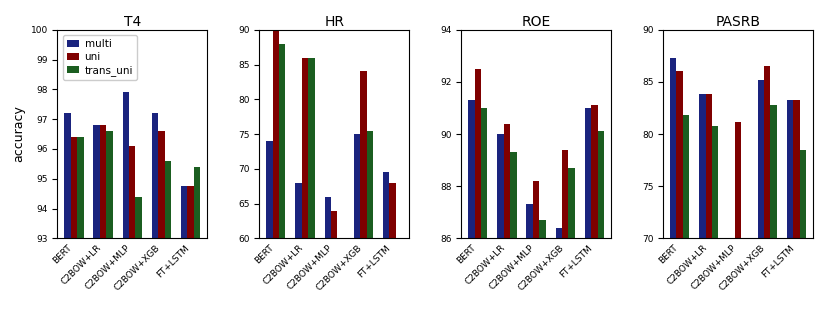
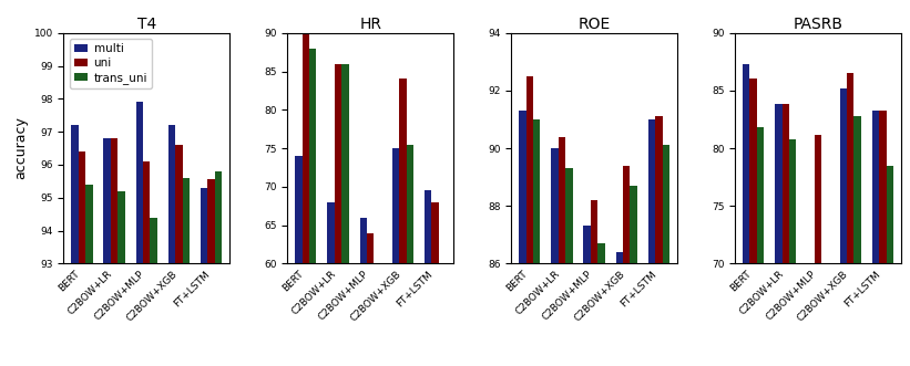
T4/trans_uni/BERT: 96.4 -> 95.4
T4/trans_uni/C2BOW+LR: 96.6 -> 95.2
T4/multi/FT+LSTM: 94.75 -> 95.30
T4/uni/FT+LSTM: 94.75 -> 95.55
T4/trans_uni/FT+LSTM: 95.4 -> 95.8
